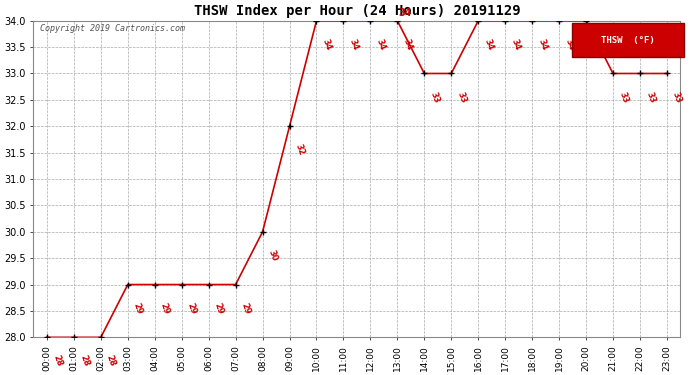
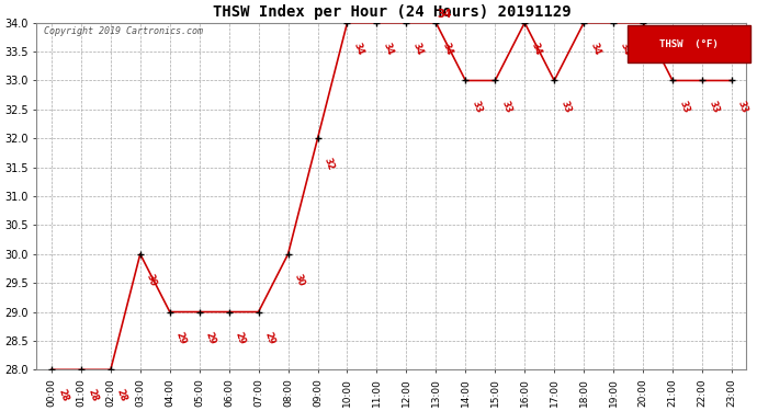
03:00: 29 -> 30
17:00: 34 -> 33
